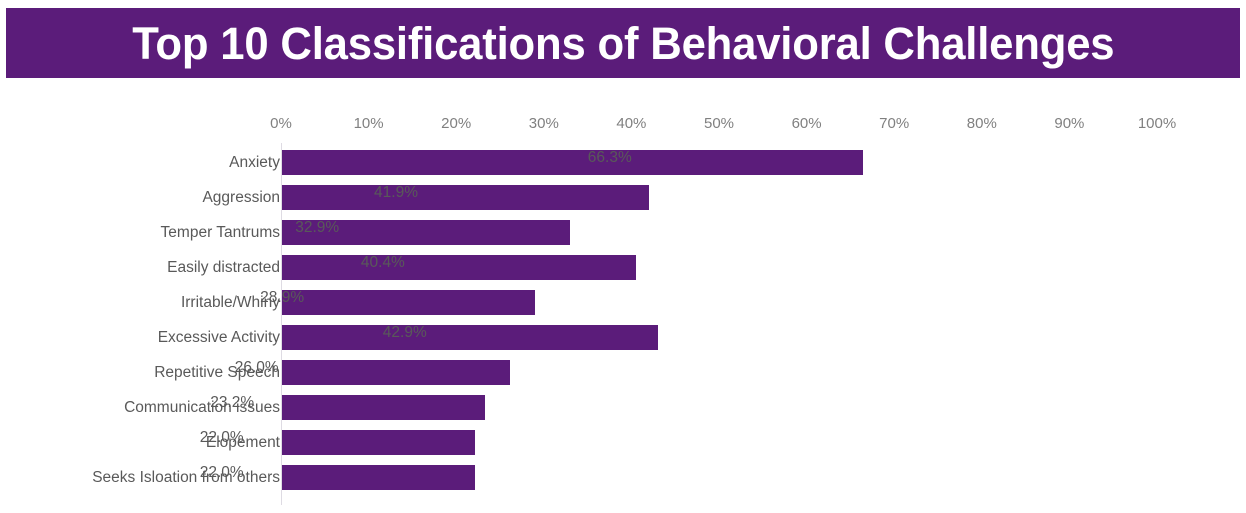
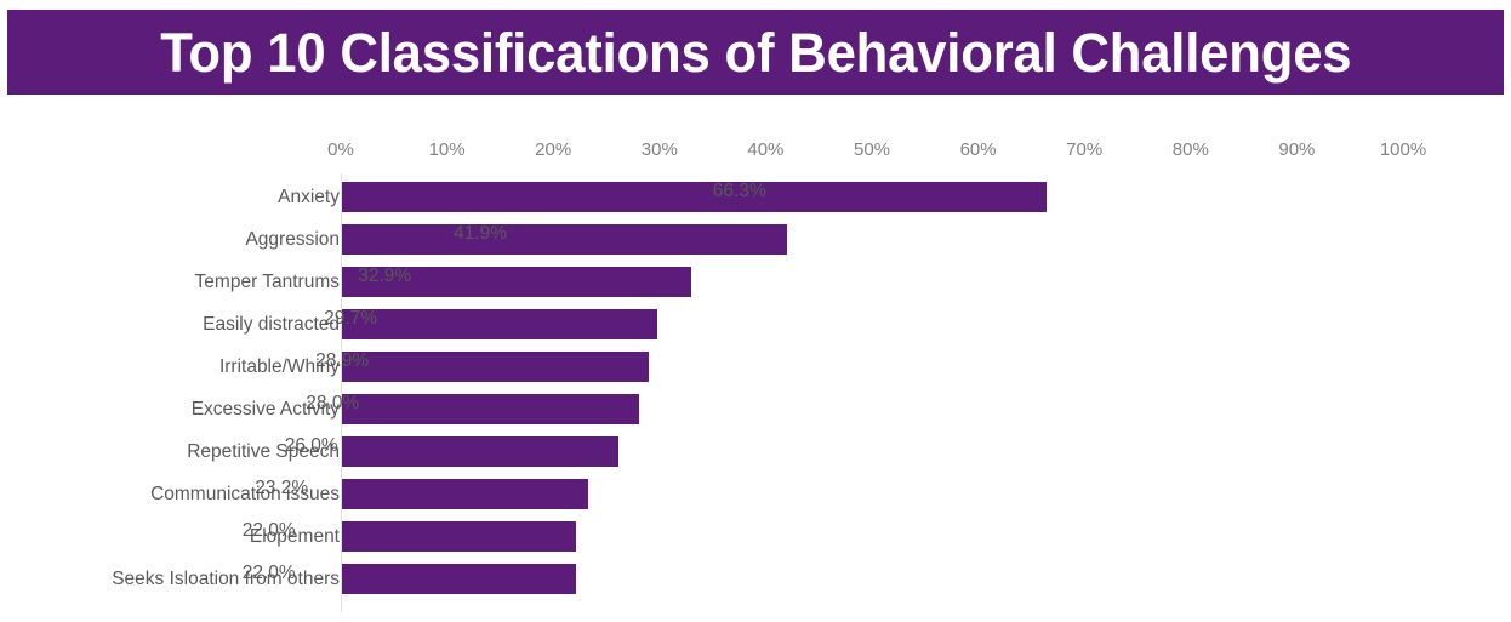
Easily distracted: 40.4% -> 29.7%
Excessive Activity: 42.9% -> 28.0%
